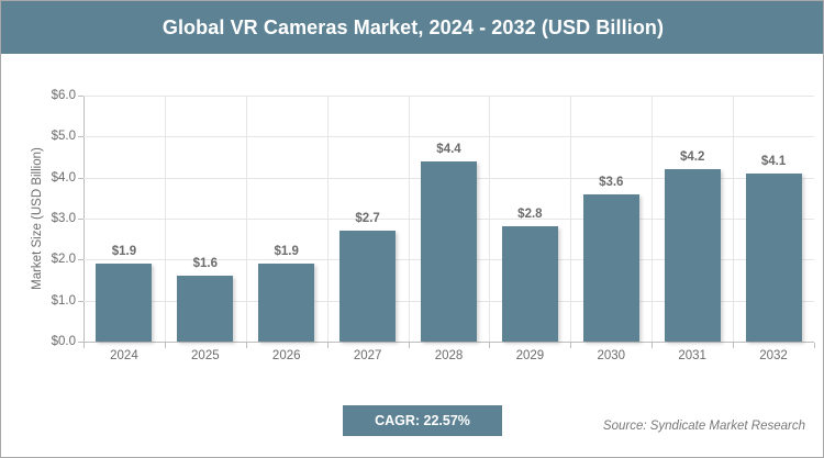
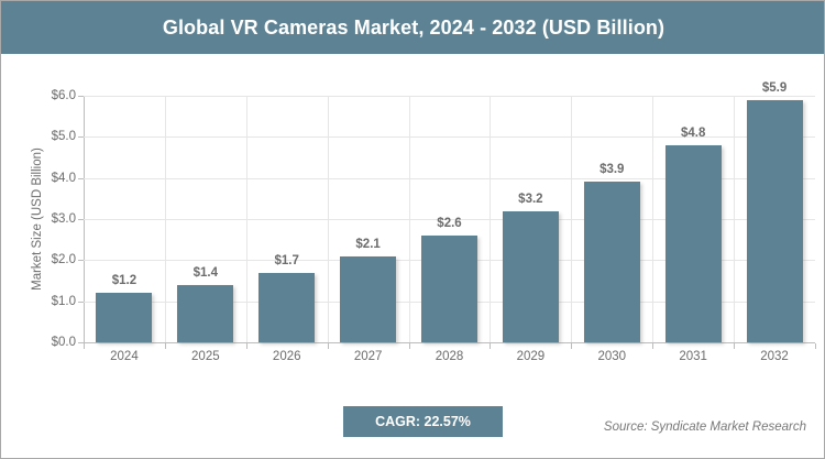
2024: $1.9 -> $1.2
2025: $1.6 -> $1.4
2026: $1.9 -> $1.7
2027: $2.7 -> $2.1
2028: $4.4 -> $2.6
2029: $2.8 -> $3.2
2030: $3.6 -> $3.9
2031: $4.2 -> $4.8
2032: $4.1 -> $5.9
